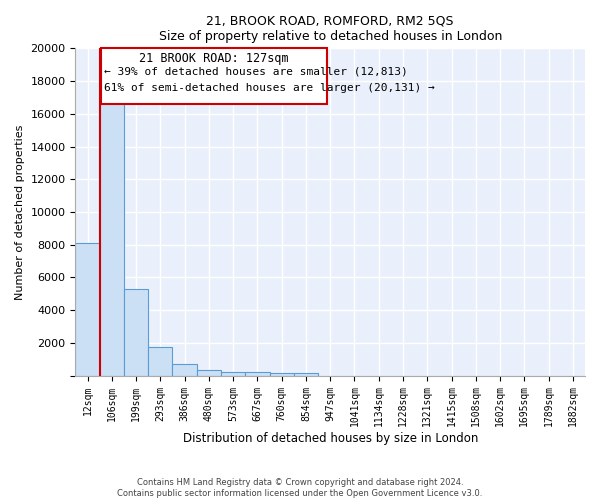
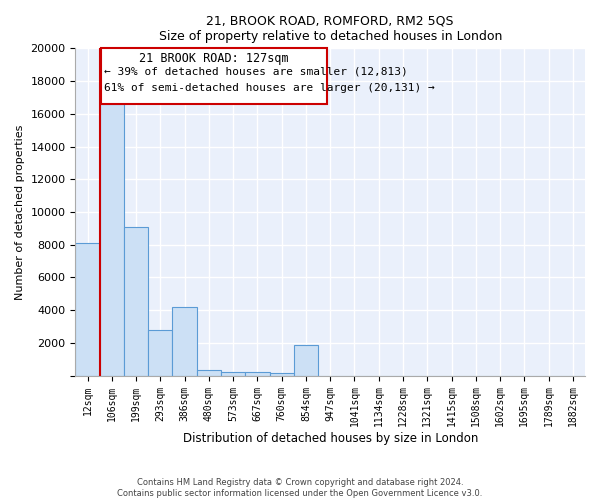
199sqm: 5300 -> 9100
293sqm: 1800 -> 2800
386sqm: 700 -> 4200
854sqm: 100 -> 1900
